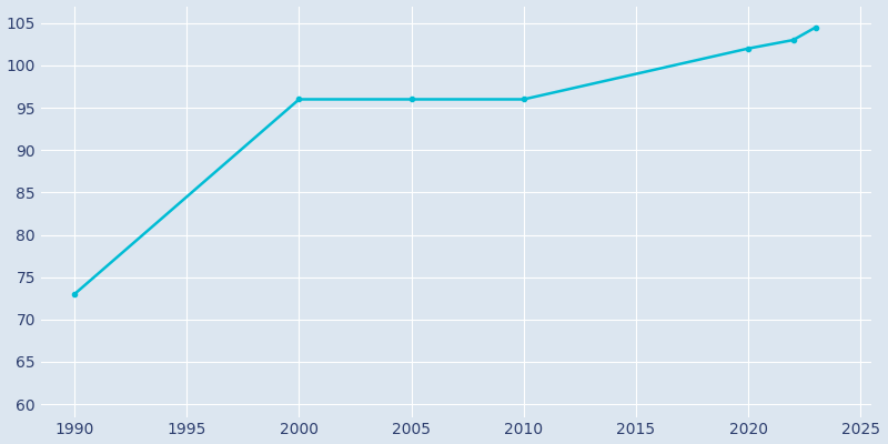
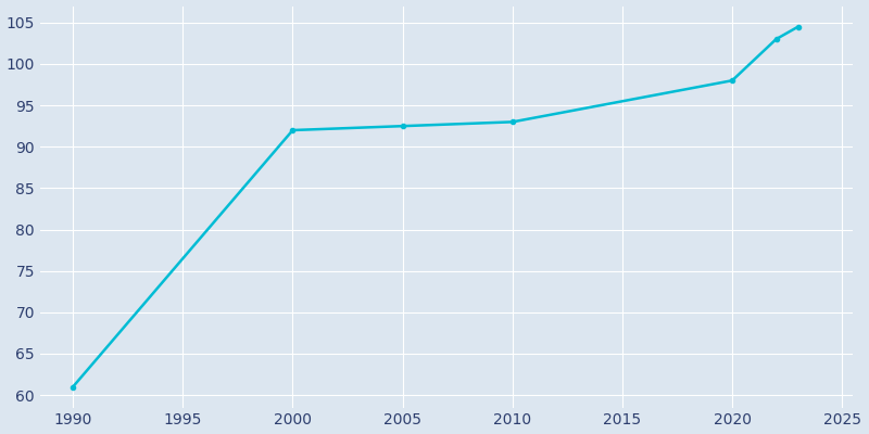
1990: 73.0 -> 61.0
2000: 96.0 -> 92.0
2005: 96.0 -> 92.5
2010: 96.0 -> 93.0
2020: 102.0 -> 98.0
